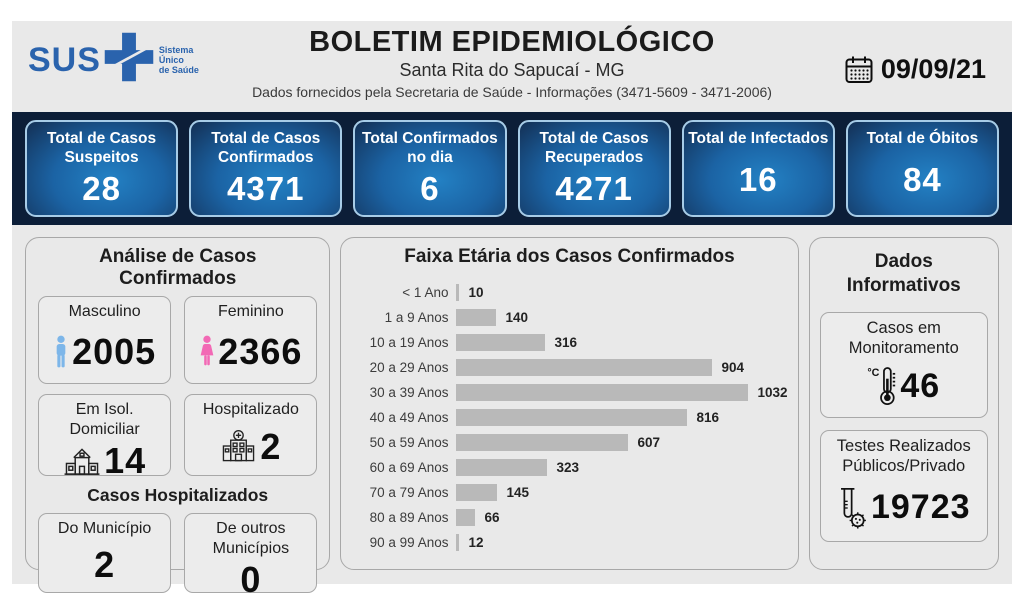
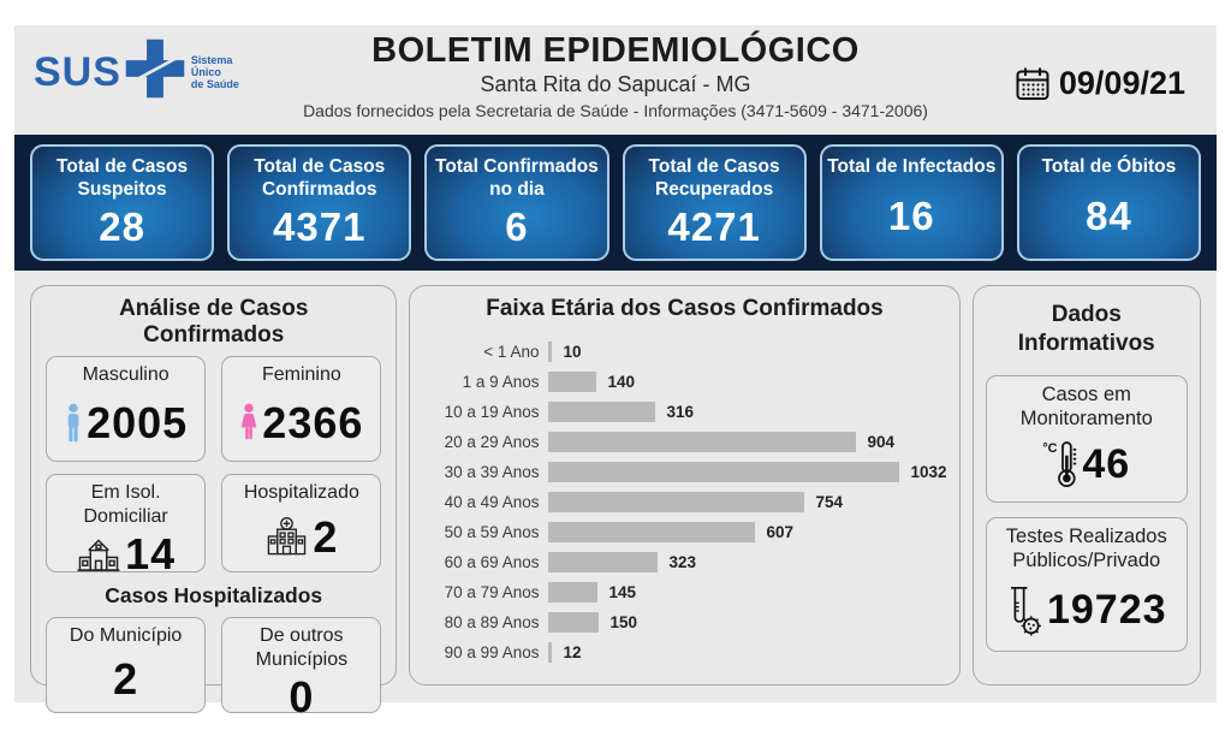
40 a 49 Anos: 816 -> 754
80 a 89 Anos: 66 -> 150
